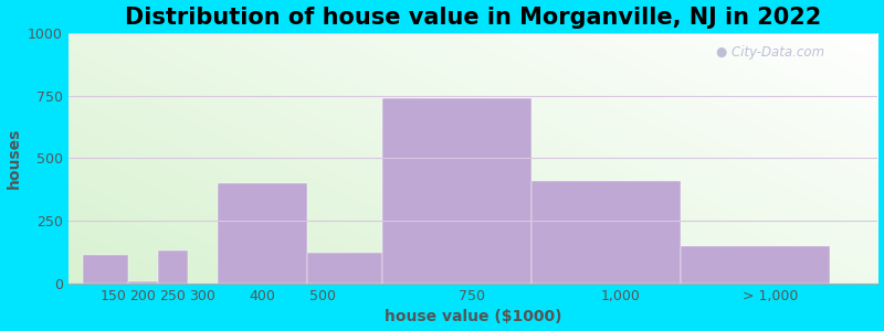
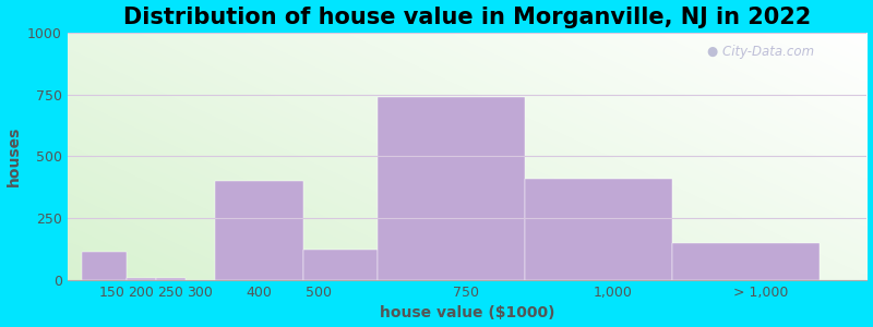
250: 130 -> 10
